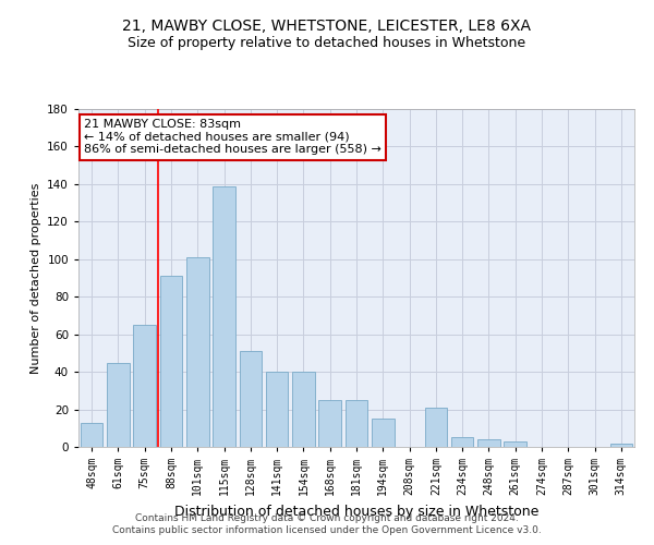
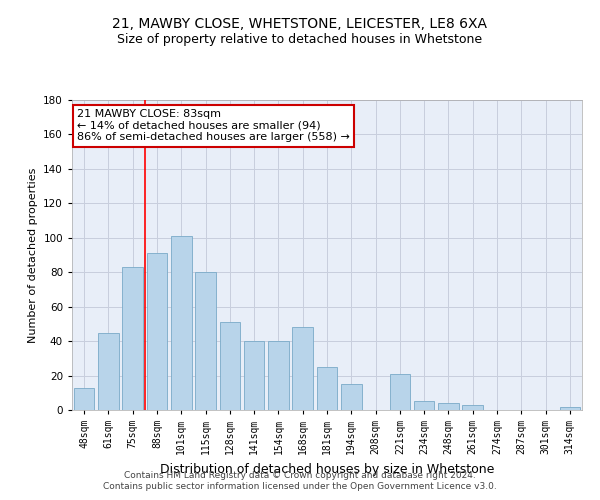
75sqm: 65 -> 83
115sqm: 139 -> 80
168sqm: 25 -> 48
